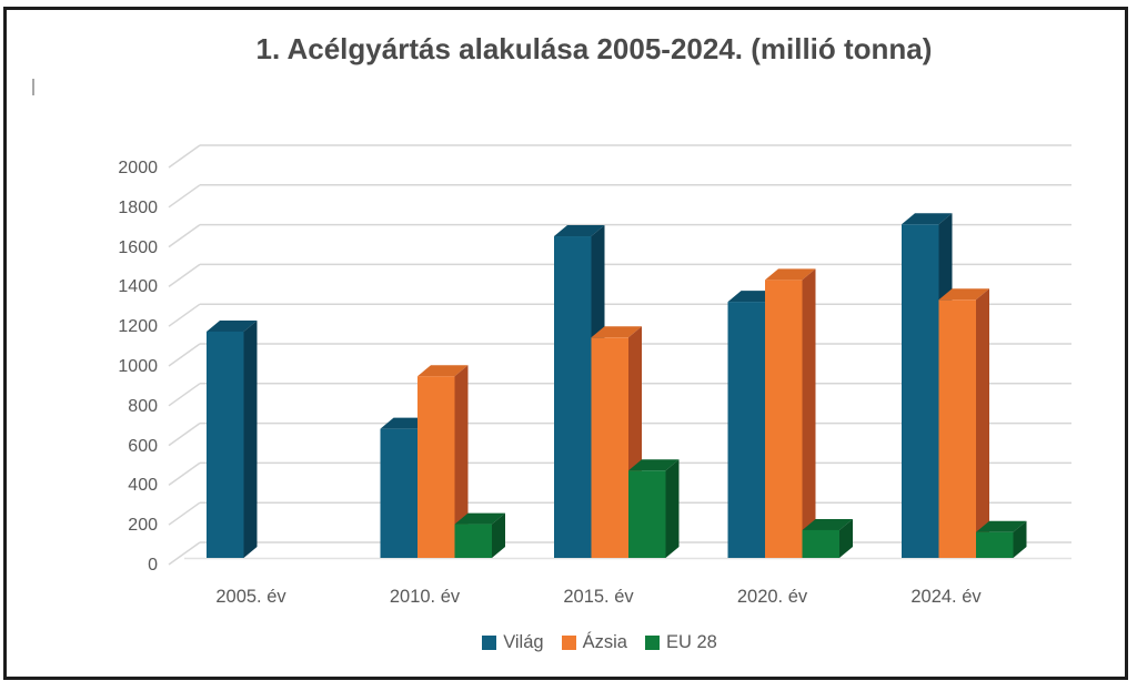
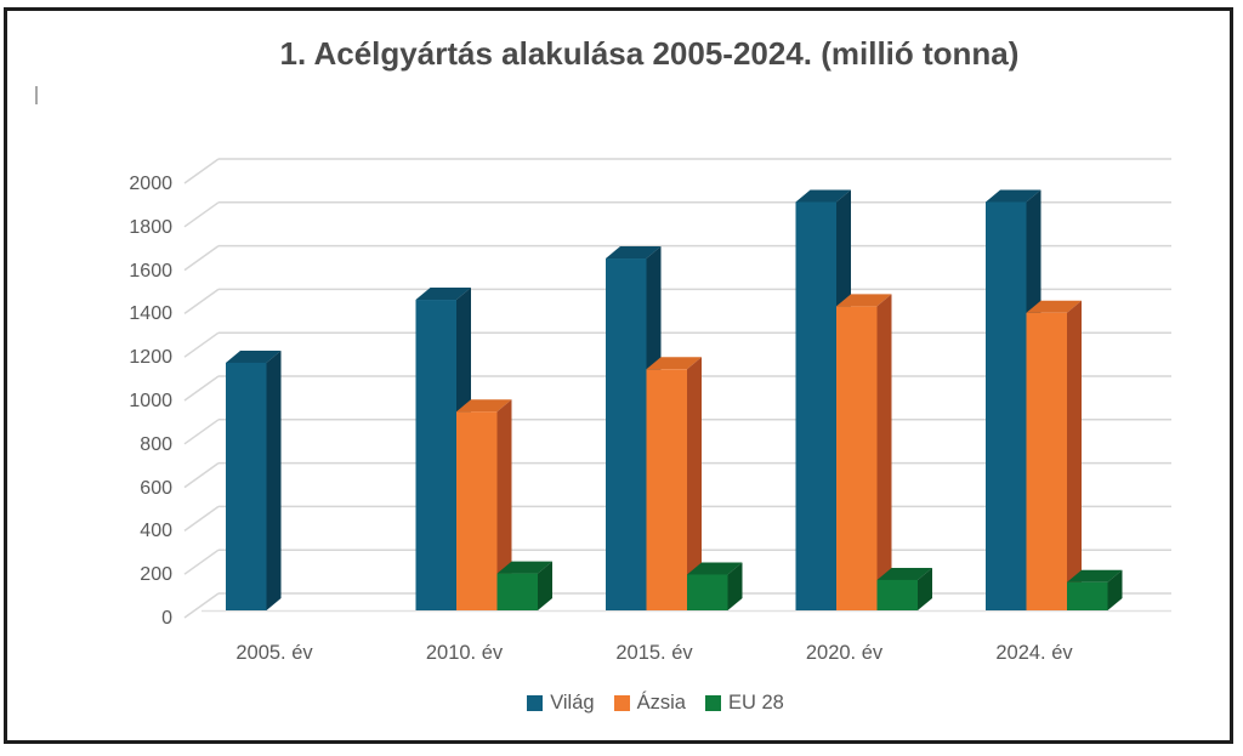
Világ/2010. év: 650 -> 1430
EU 28/2015. év: 440 -> 160
Világ/2020. év: 1290 -> 1880
Világ/2024. év: 1680 -> 1880
Ázsia/2024. év: 1300 -> 1370
